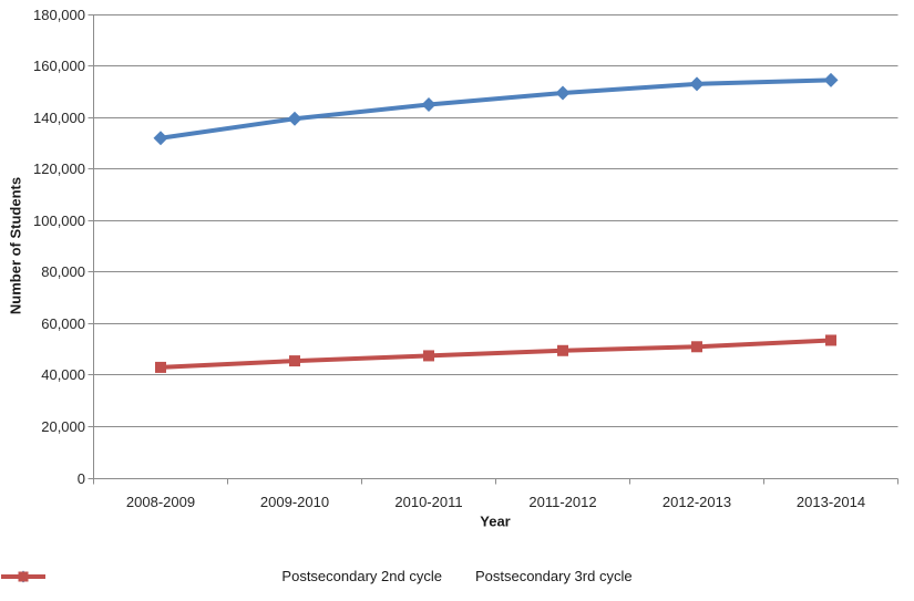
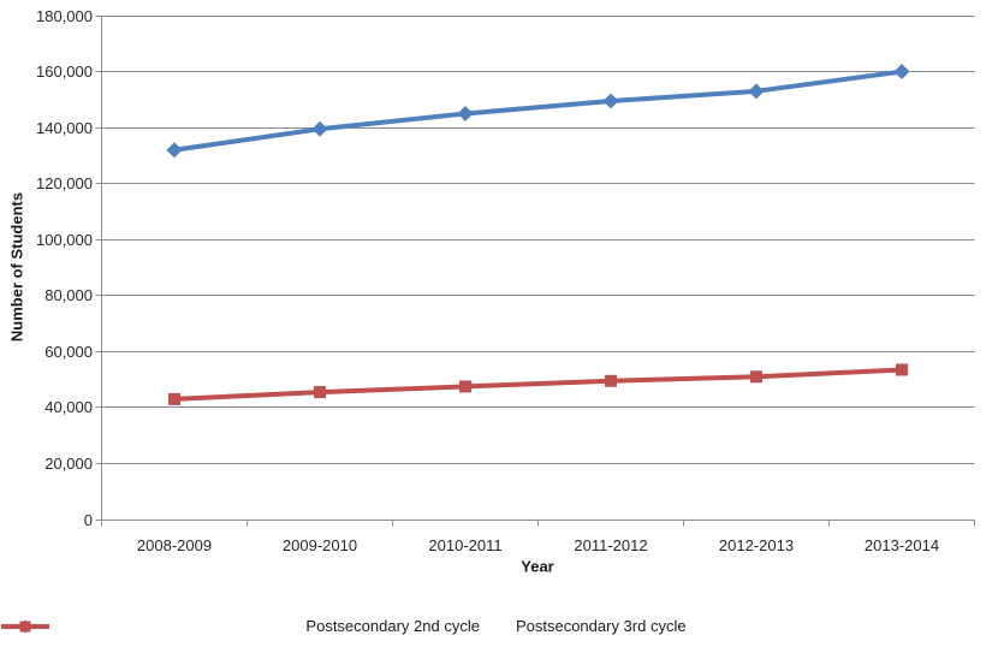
Postsecondary 2nd cycle/2013-2014: 154000 -> 160000
